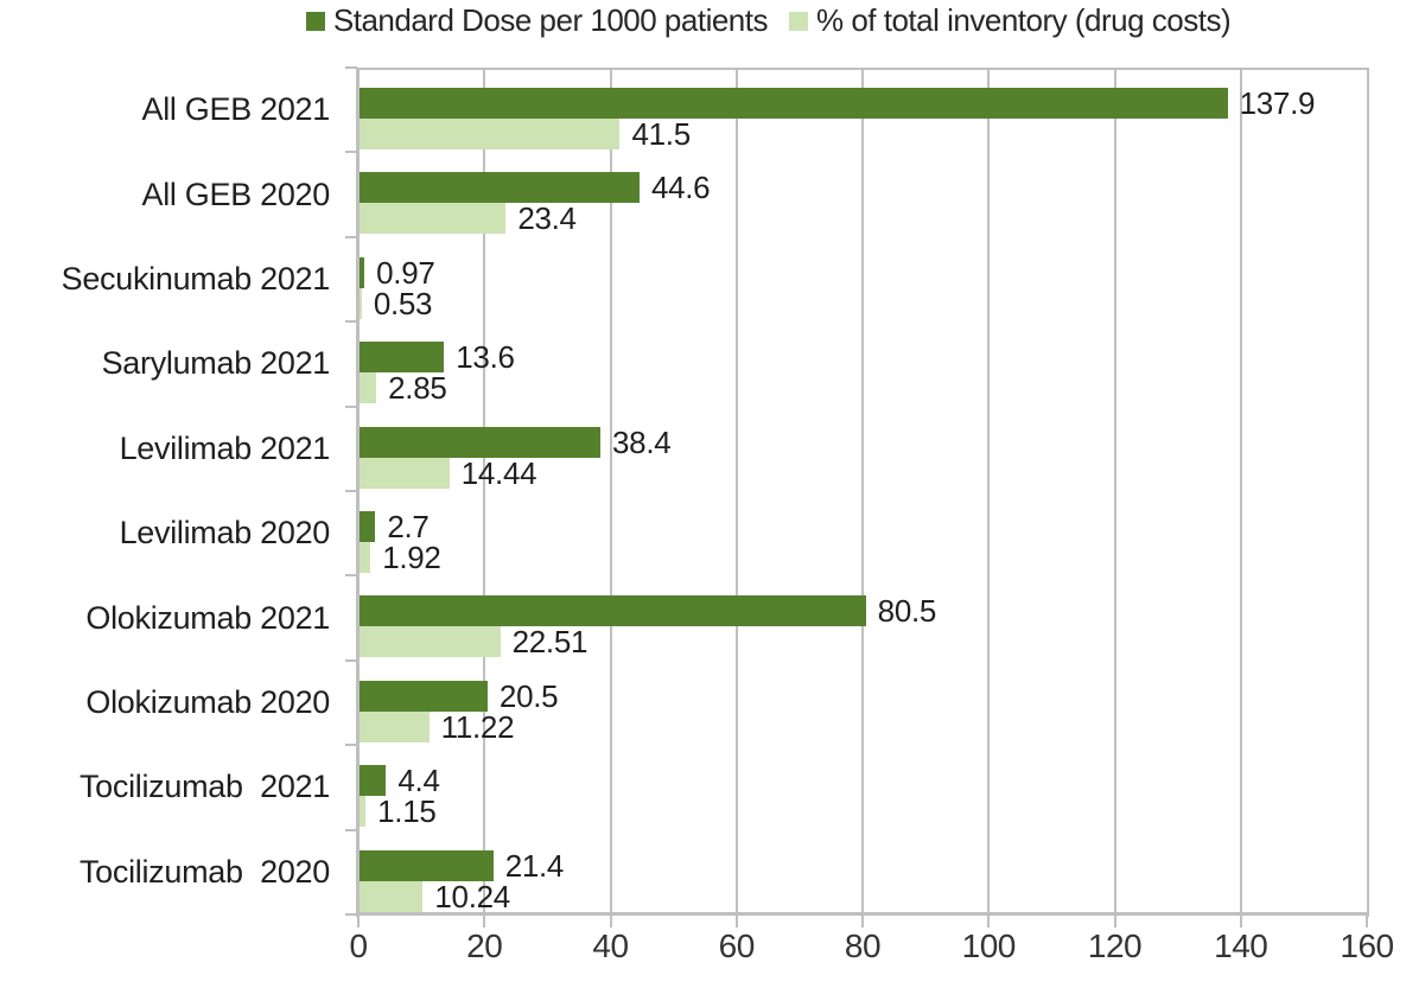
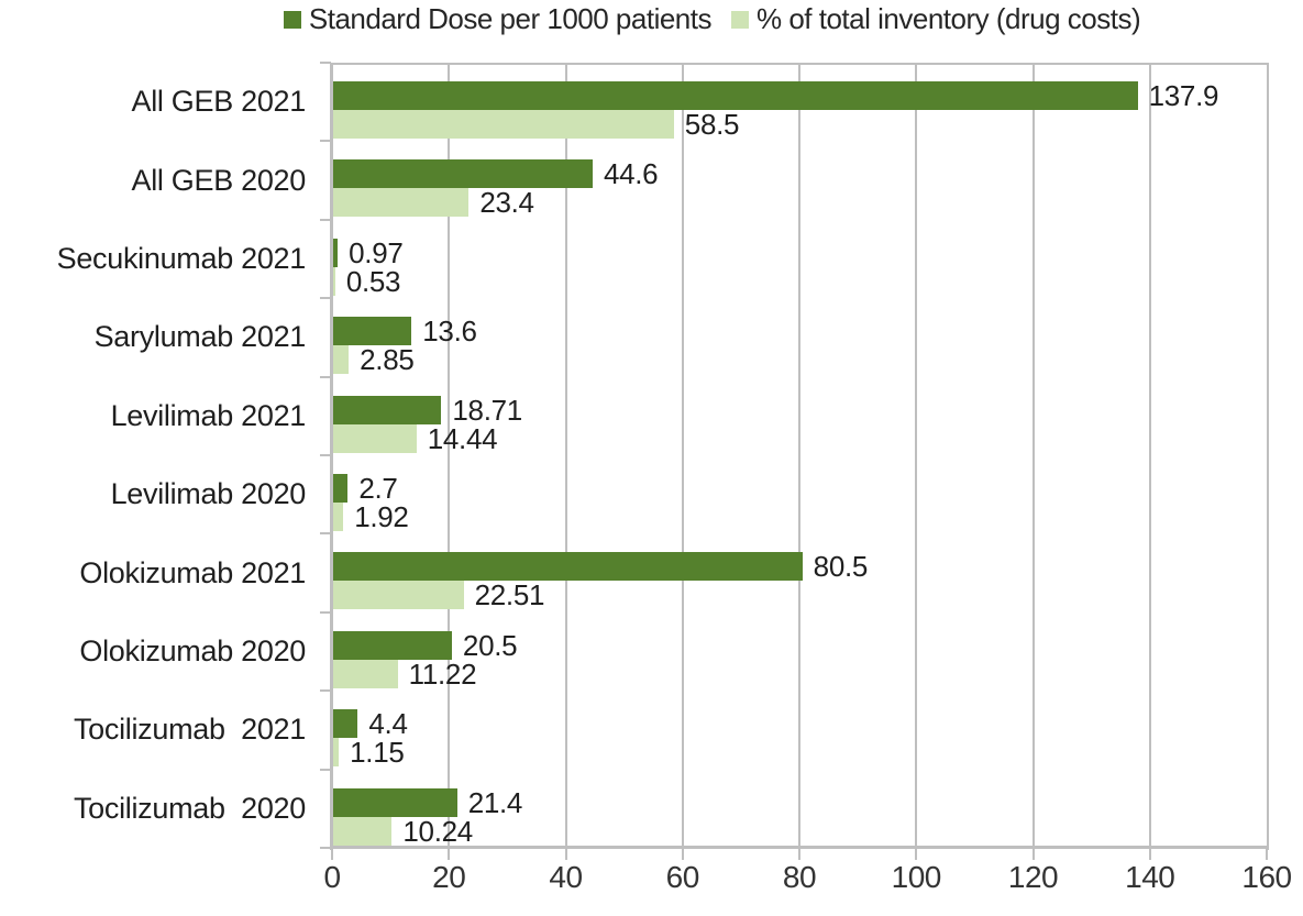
% of total inventory (drug costs)/All GEB 2021: 41.5 -> 58.5
Standard Dose per 1000 patients/Levilimab 2021: 38.4 -> 18.71
